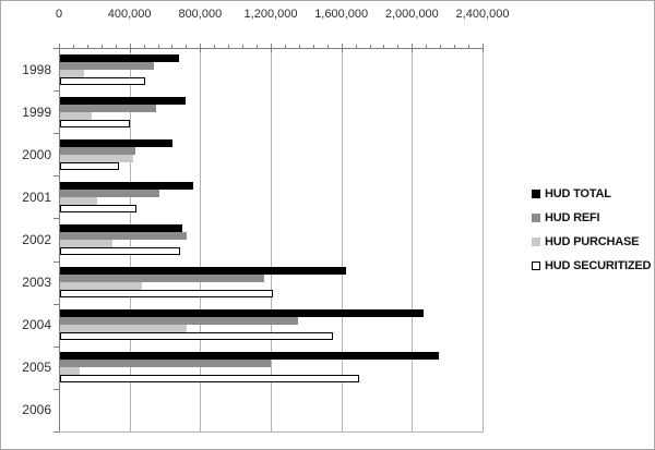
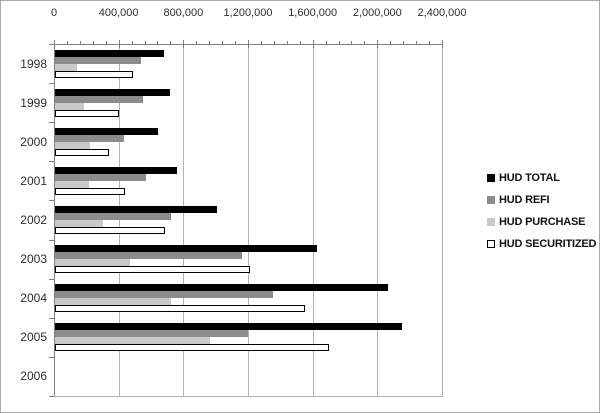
HUD PURCHASE/2000: 420000 -> 220000
HUD TOTAL/2002: 700000 -> 1010000
HUD PURCHASE/2005: 120000 -> 960000
